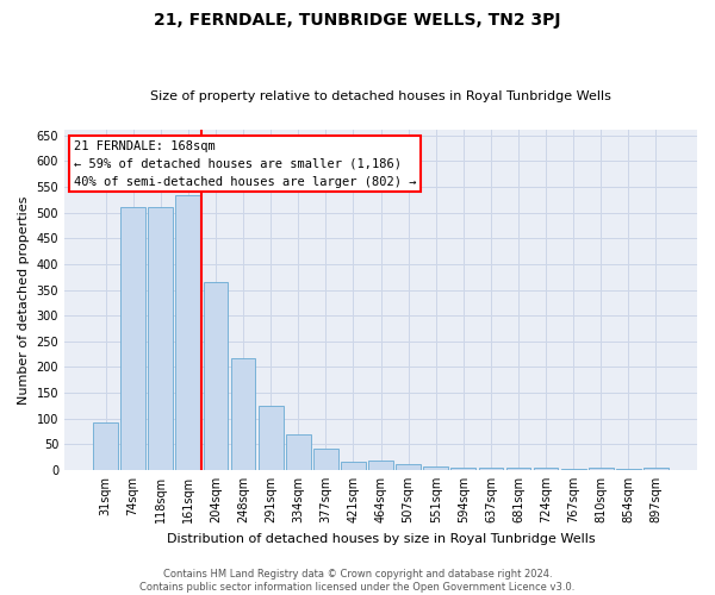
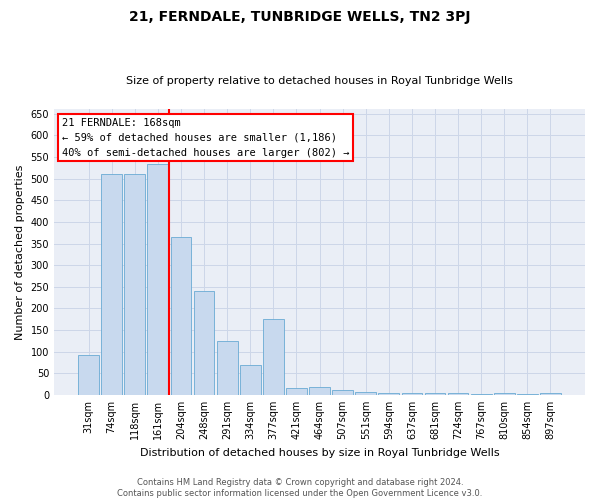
248sqm: 217 -> 240
377sqm: 42 -> 175
